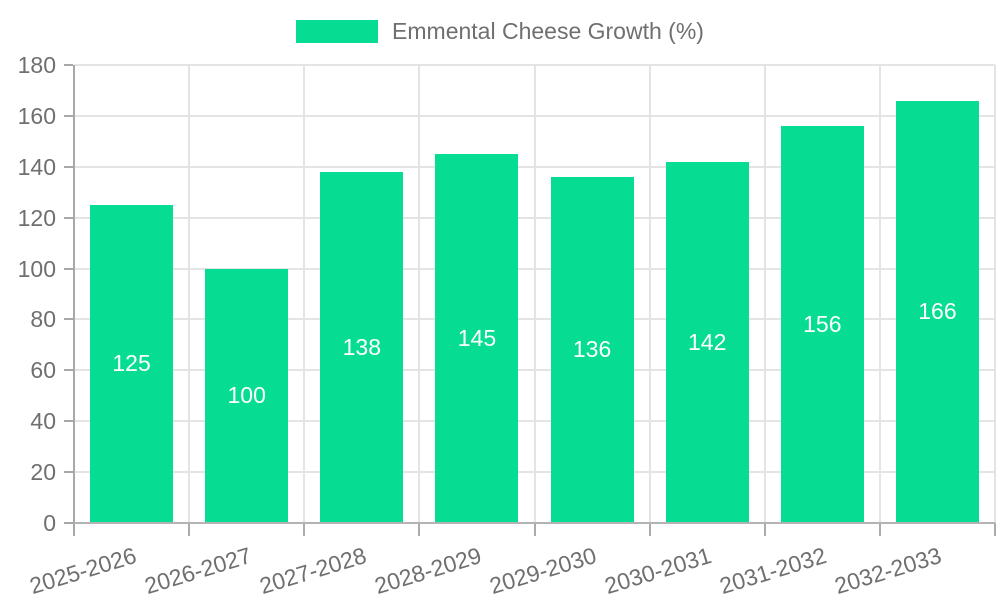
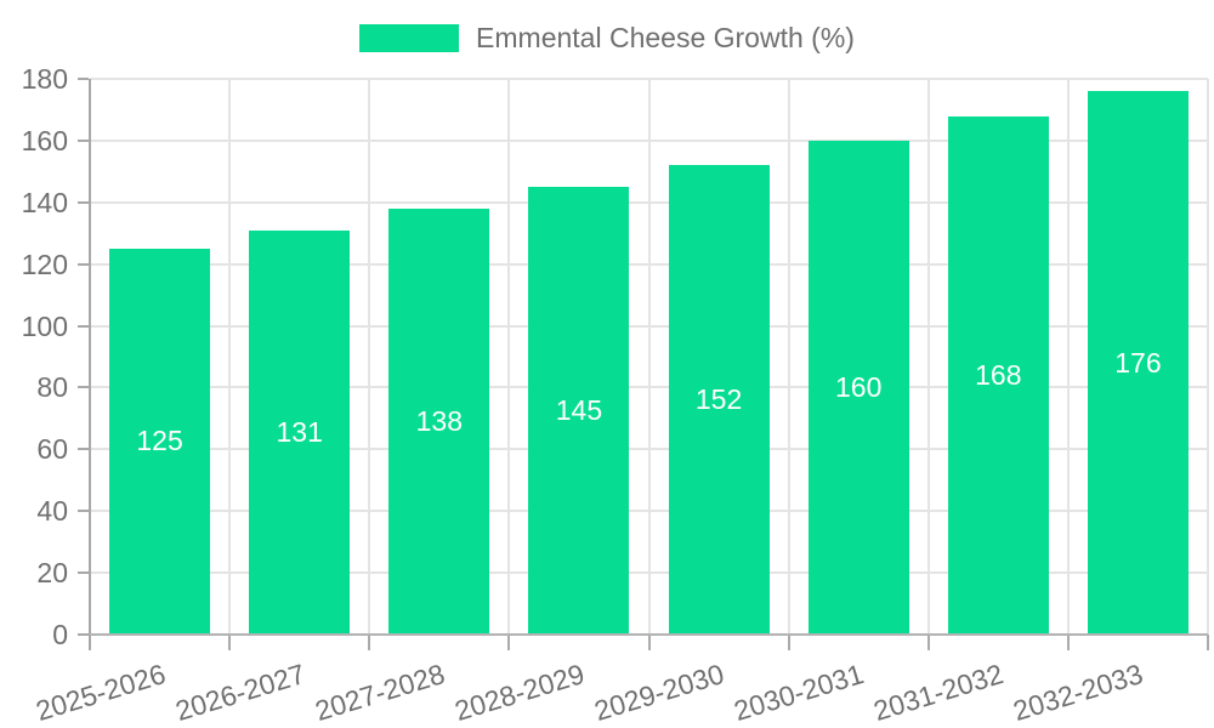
2026-2027: 100 -> 131
2029-2030: 136 -> 152
2030-2031: 142 -> 160
2031-2032: 156 -> 168
2032-2033: 166 -> 176
